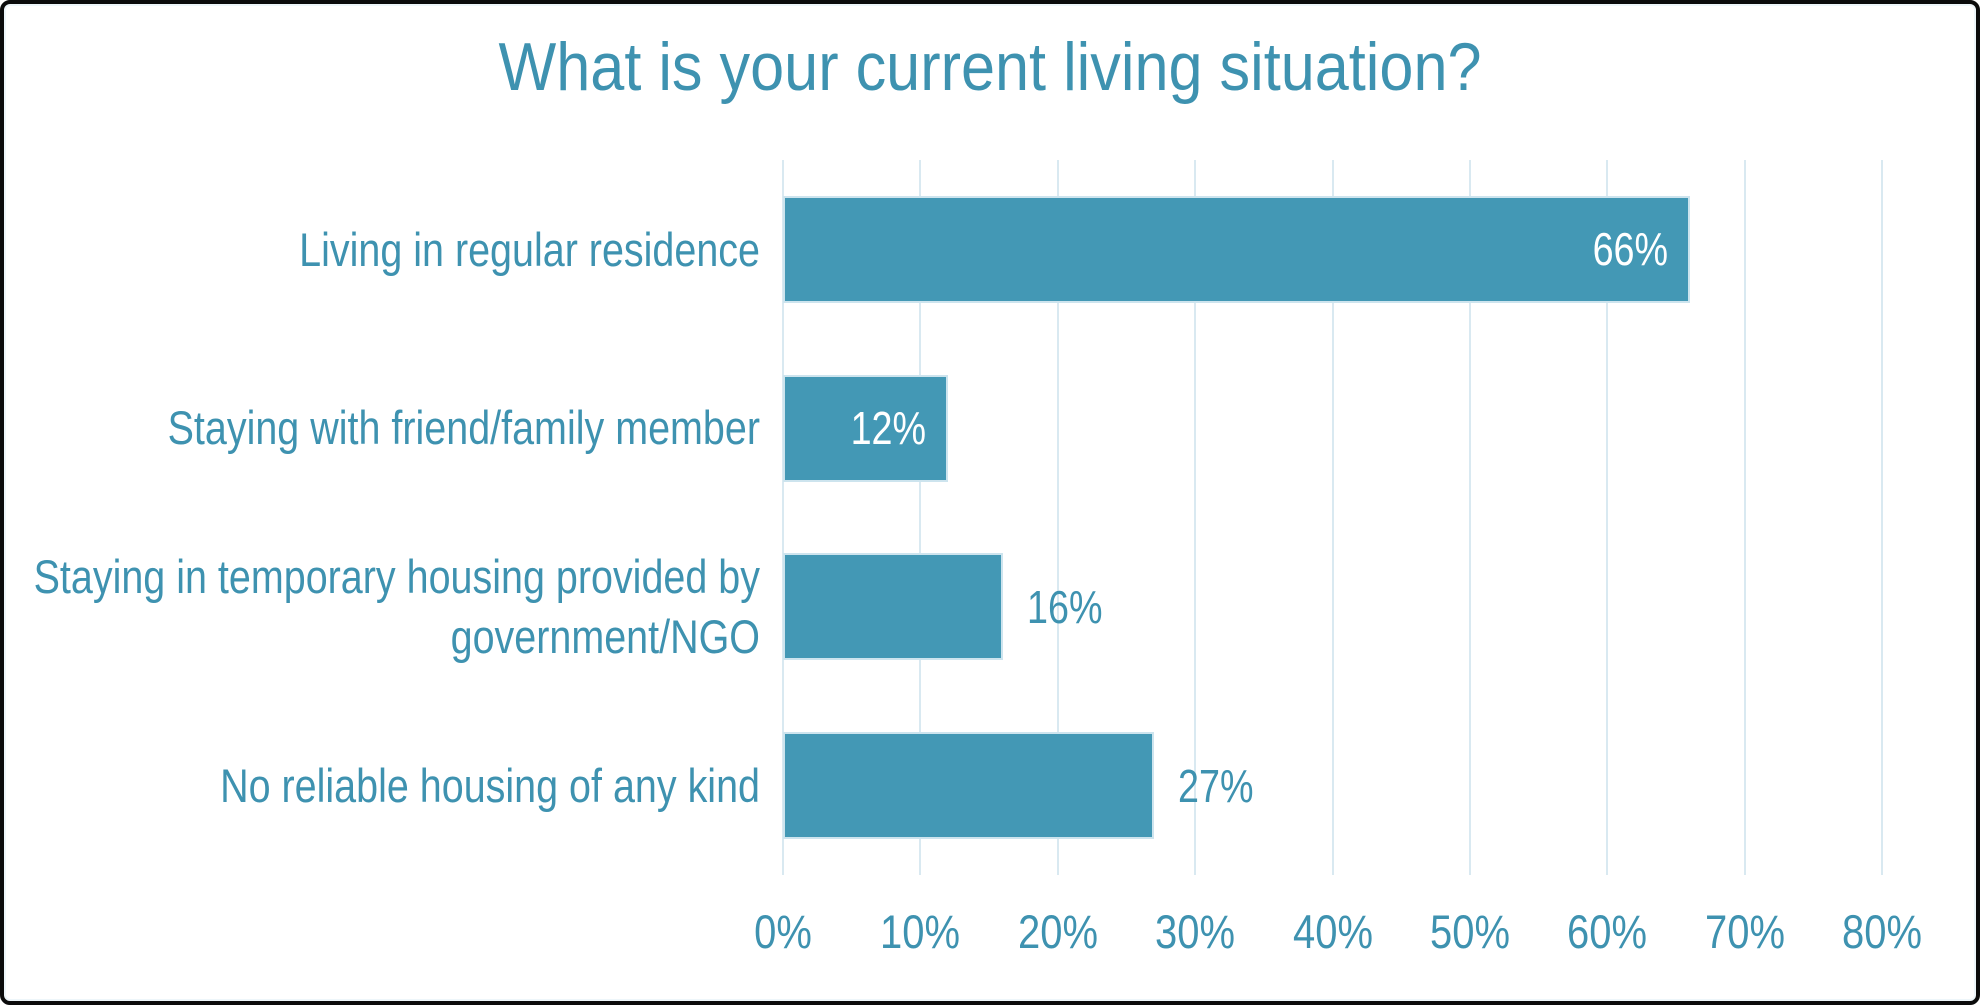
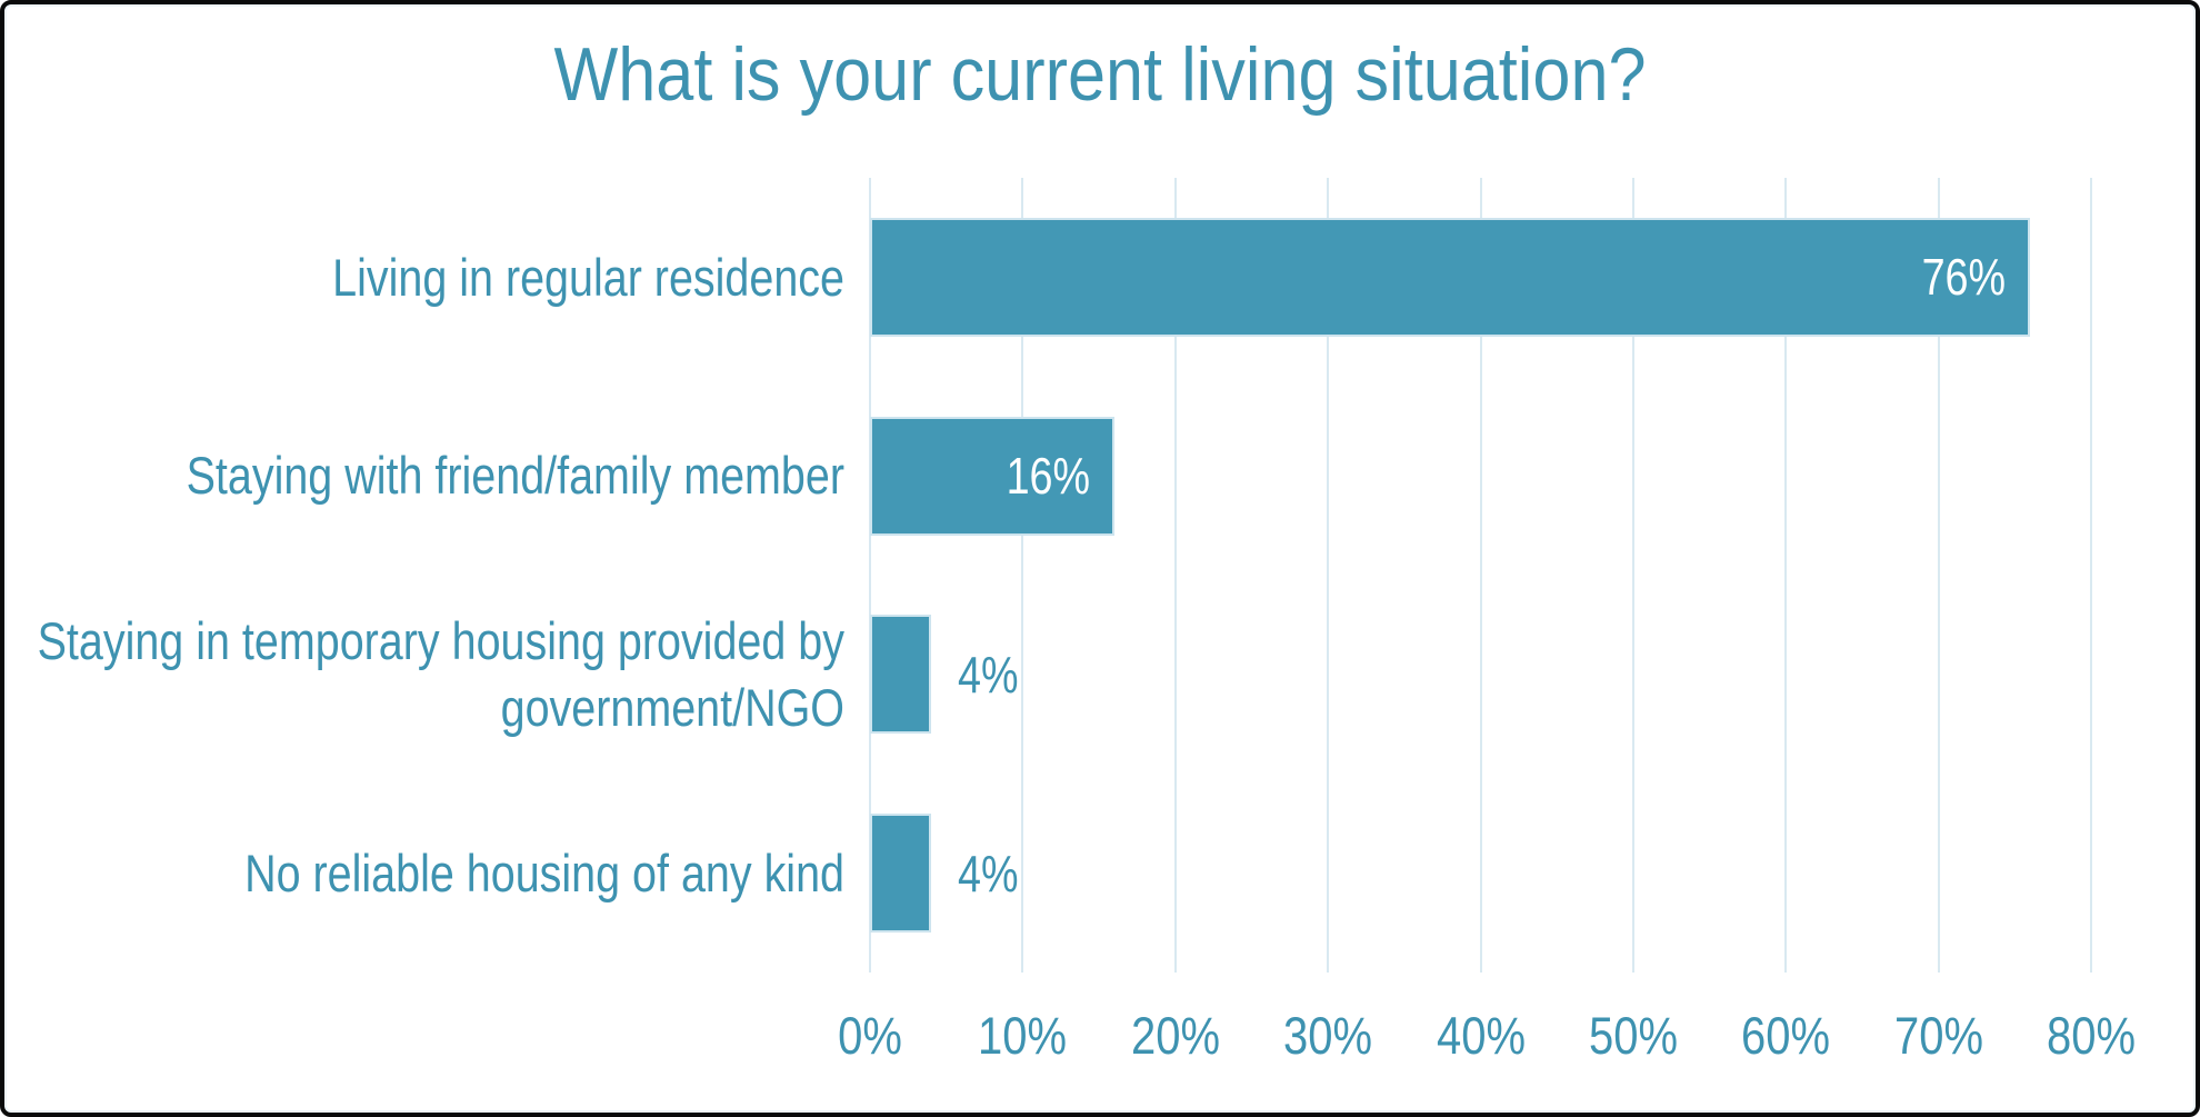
Living in regular residence: 66% -> 76%
Staying with friend/family member: 12% -> 16%
Staying in temporary housing provided by government/NGO: 16% -> 4%
No reliable housing of any kind: 27% -> 4%
